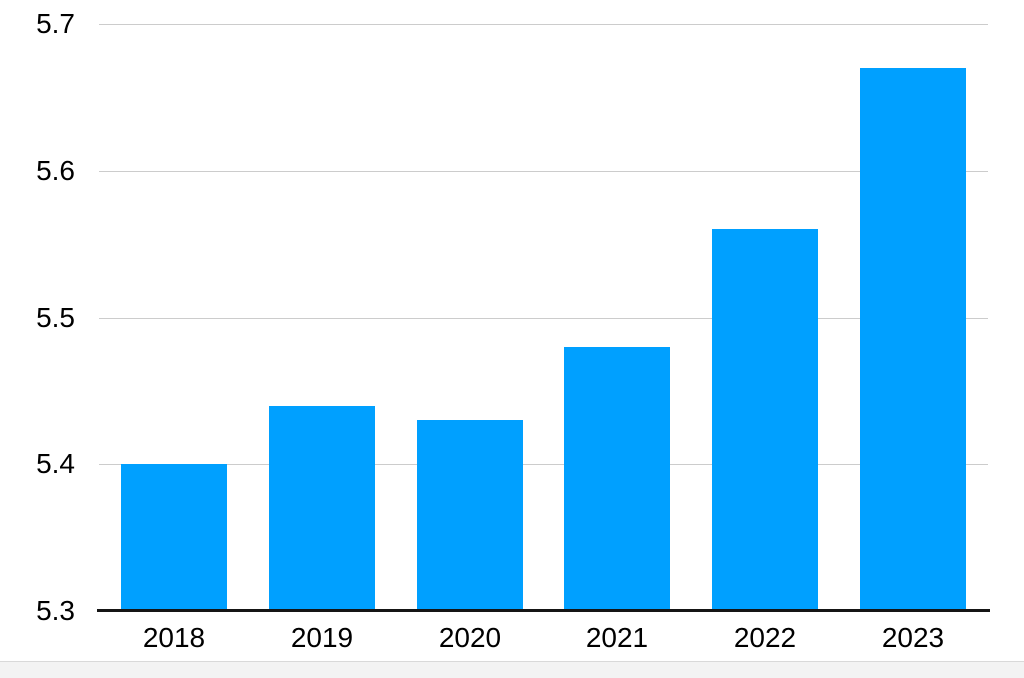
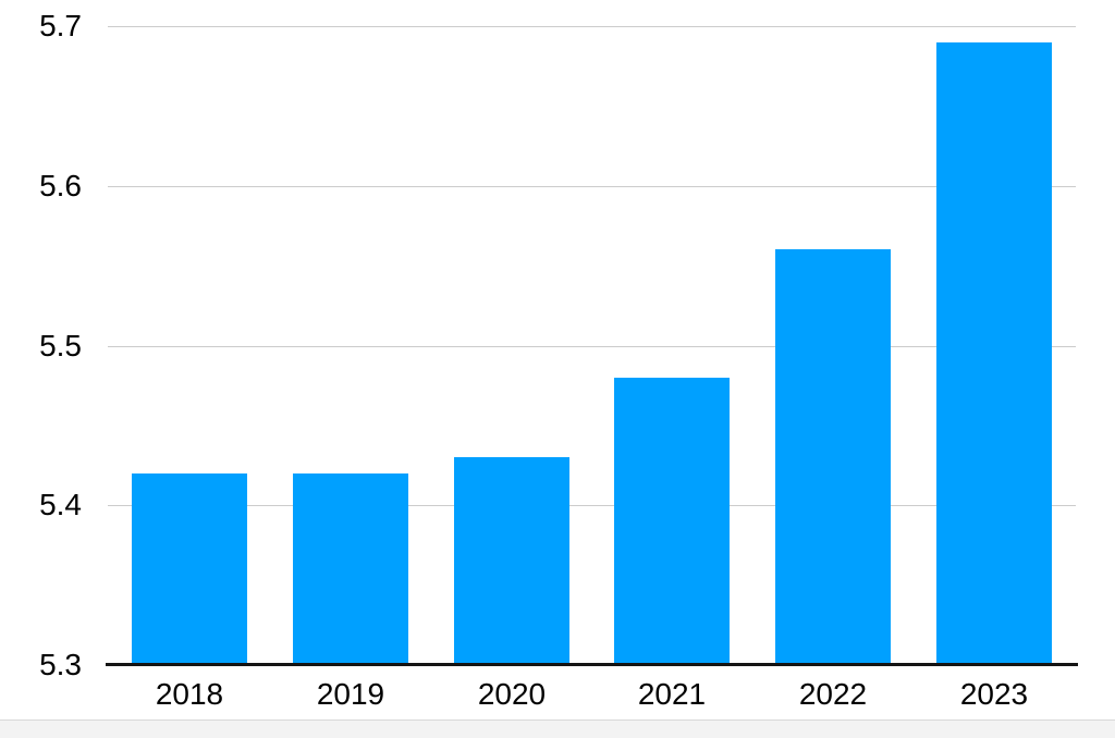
2018: 5.40 -> 5.42
2019: 5.44 -> 5.42
2023: 5.67 -> 5.69
